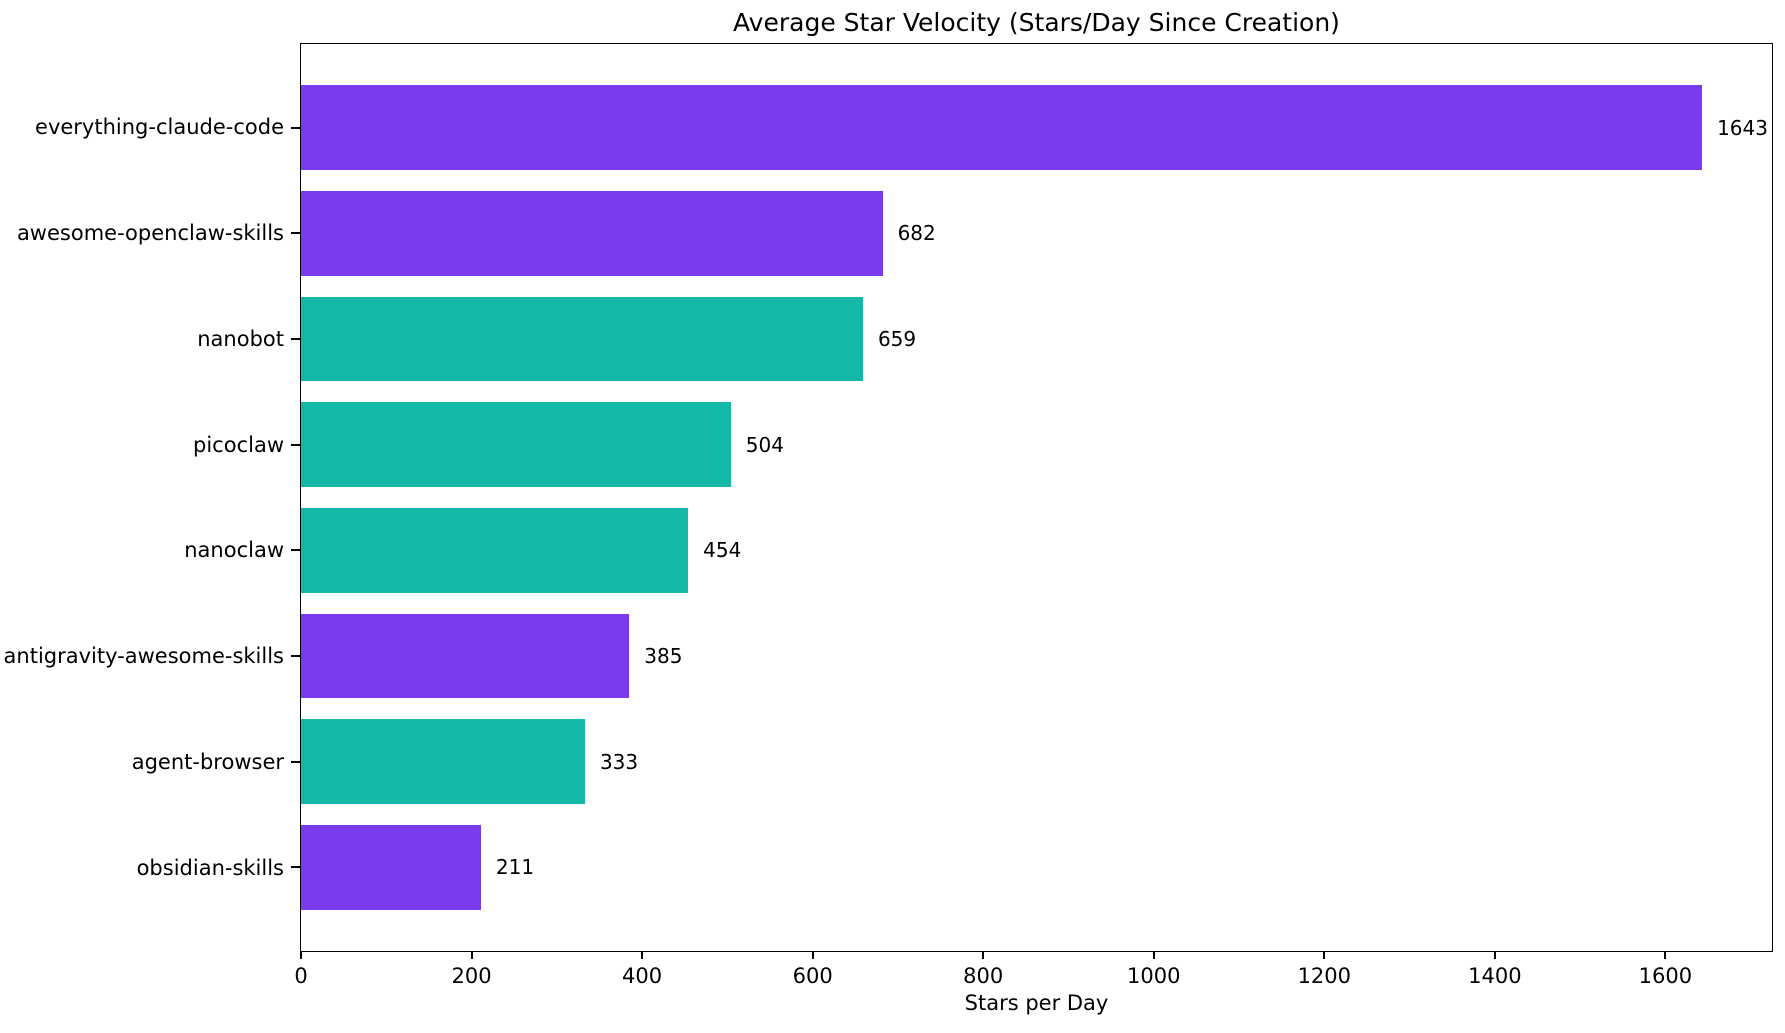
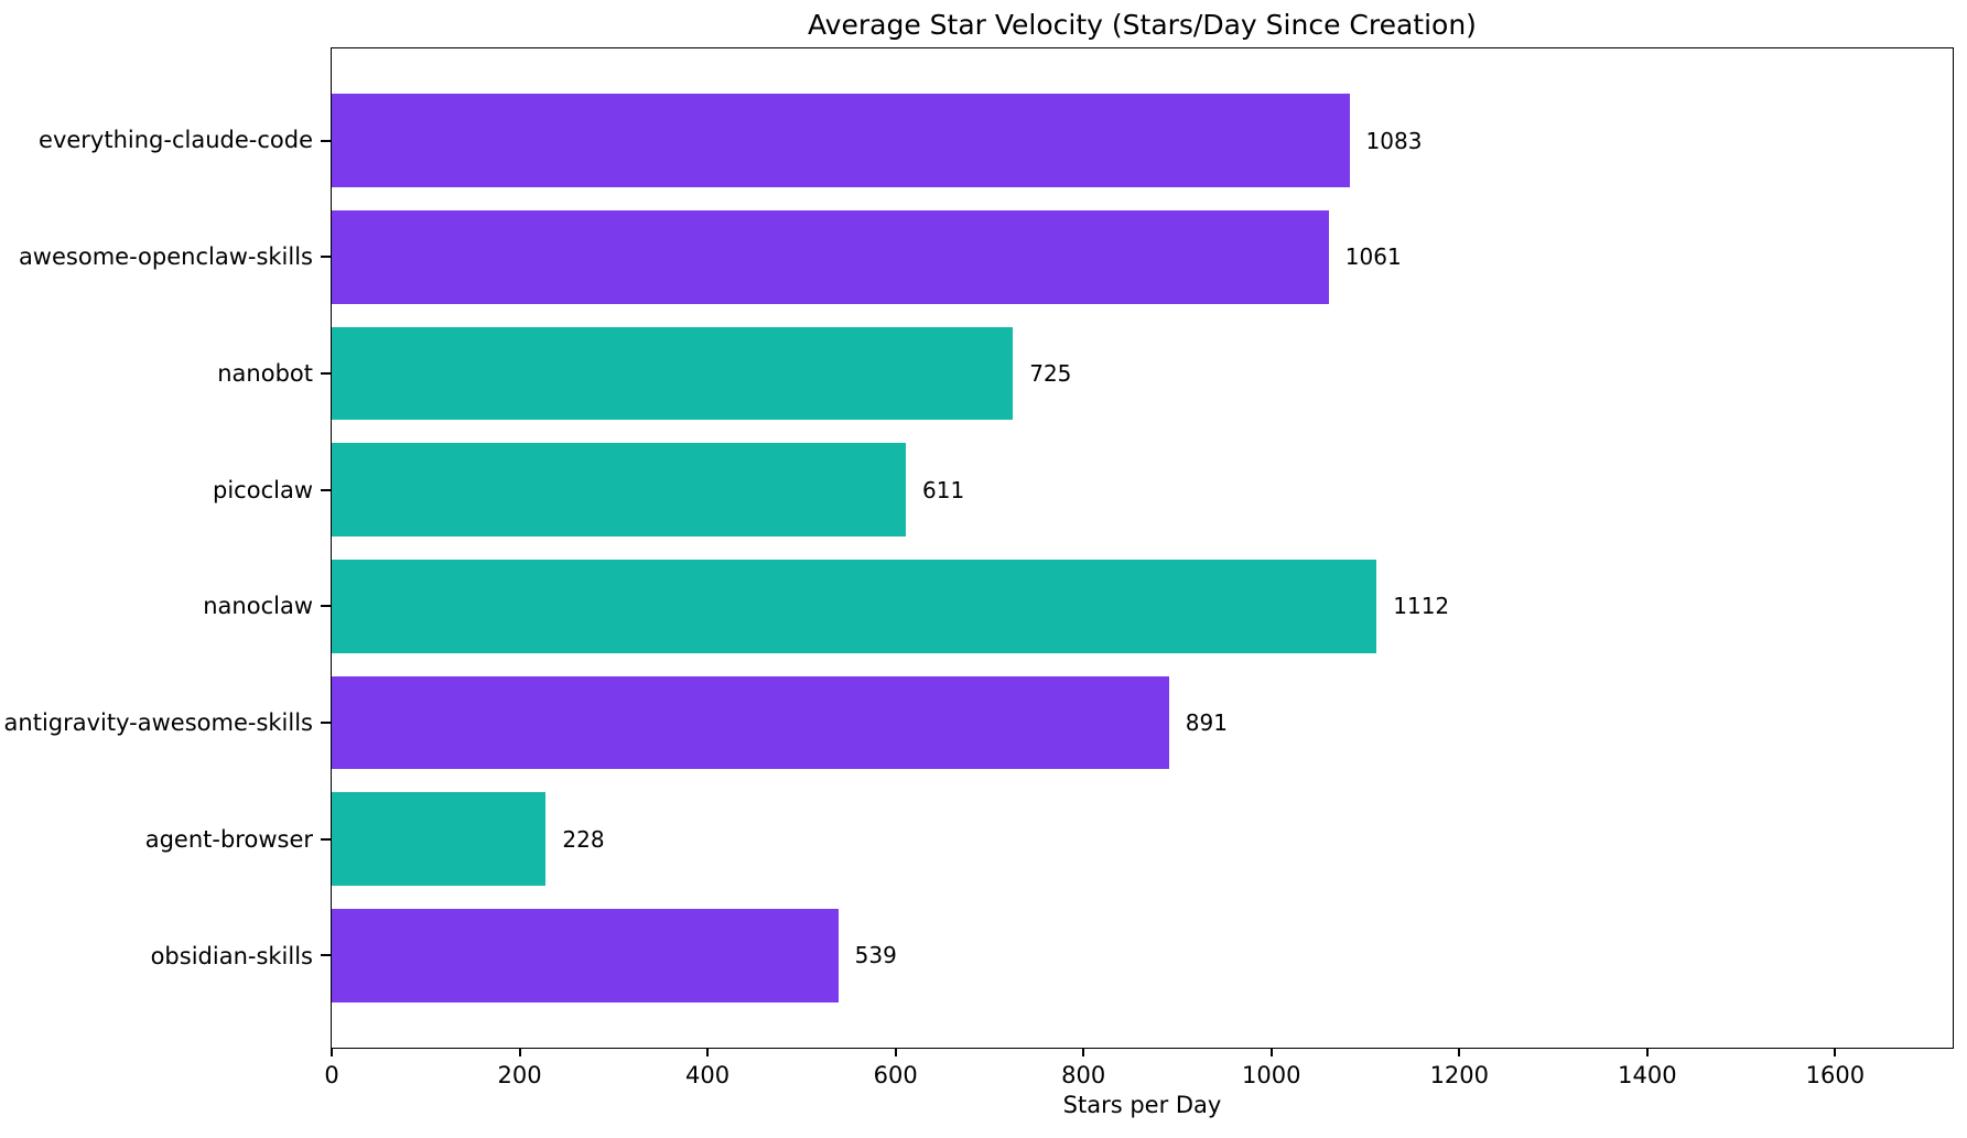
everything-claude-code: 1643 -> 1083
awesome-openclaw-skills: 682 -> 1061
nanobot: 659 -> 725
picoclaw: 504 -> 611
nanoclaw: 454 -> 1112
antigravity-awesome-skills: 385 -> 891
agent-browser: 333 -> 228
obsidian-skills: 211 -> 539
